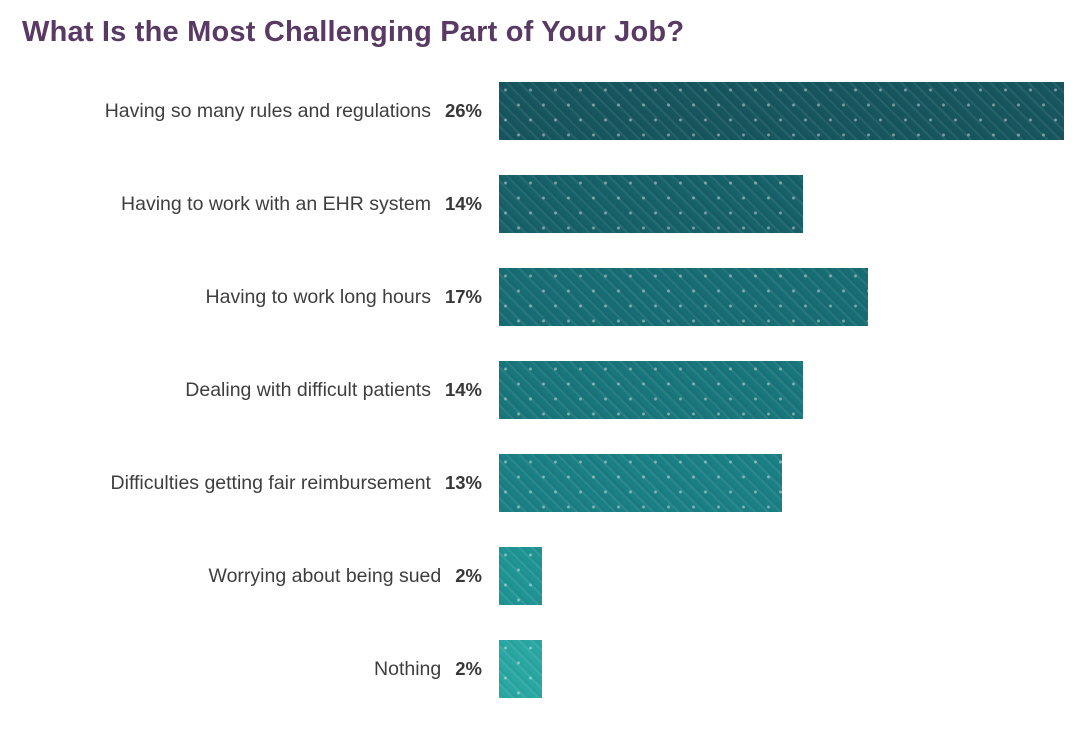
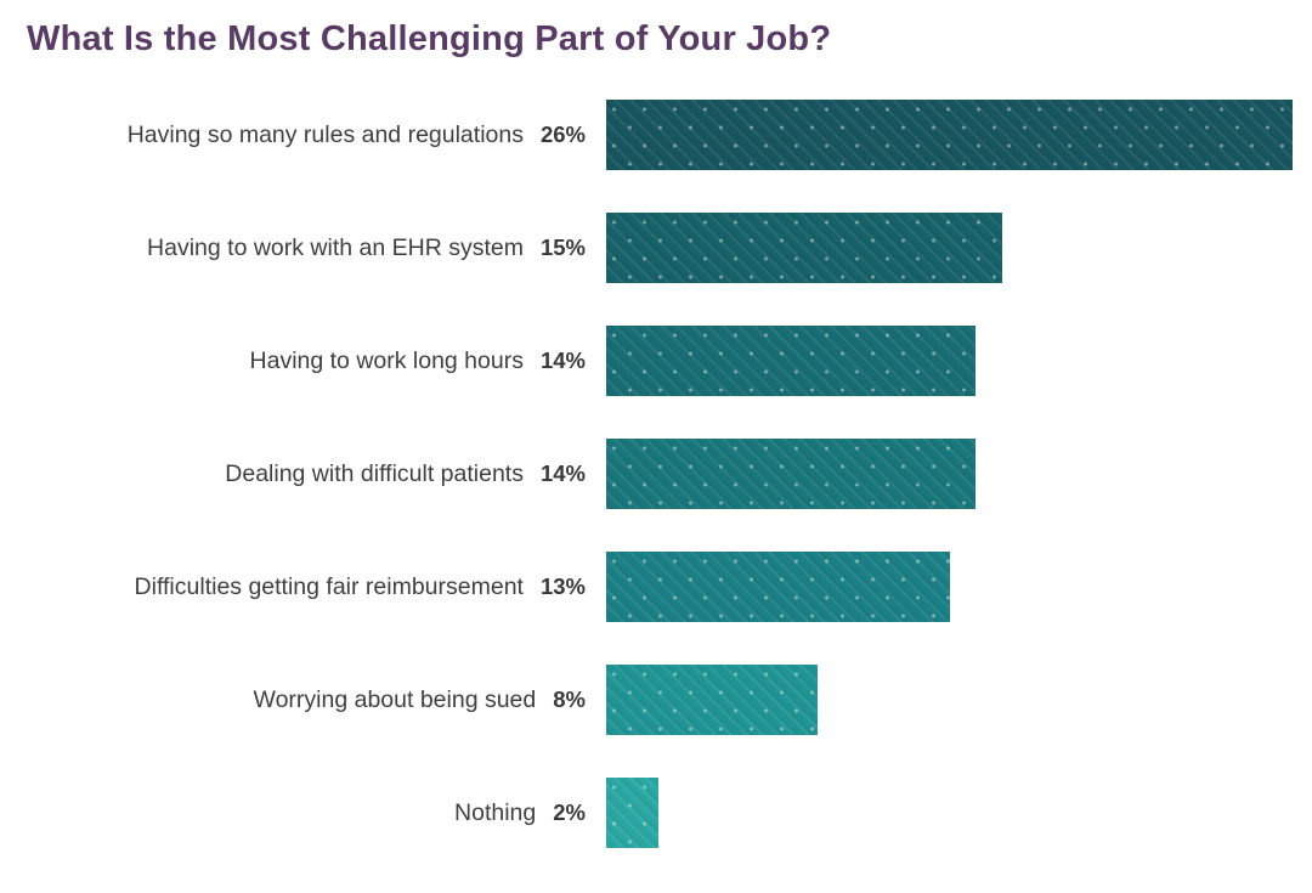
Having to work with an EHR system: 14% -> 15%
Having to work long hours: 17% -> 14%
Worrying about being sued: 2% -> 8%
